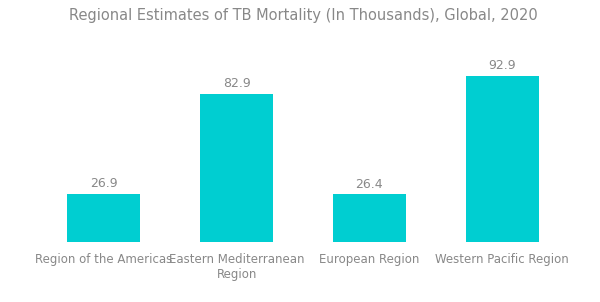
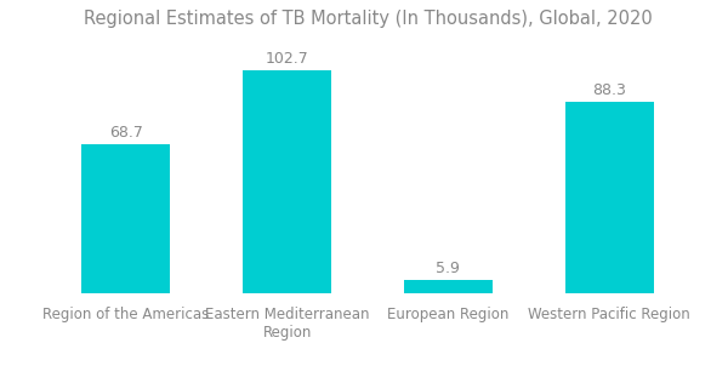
Region of the Americas: 26.9 -> 68.7
Eastern Mediterranean Region: 82.9 -> 102.7
European Region: 26.4 -> 5.9
Western Pacific Region: 92.9 -> 88.3
